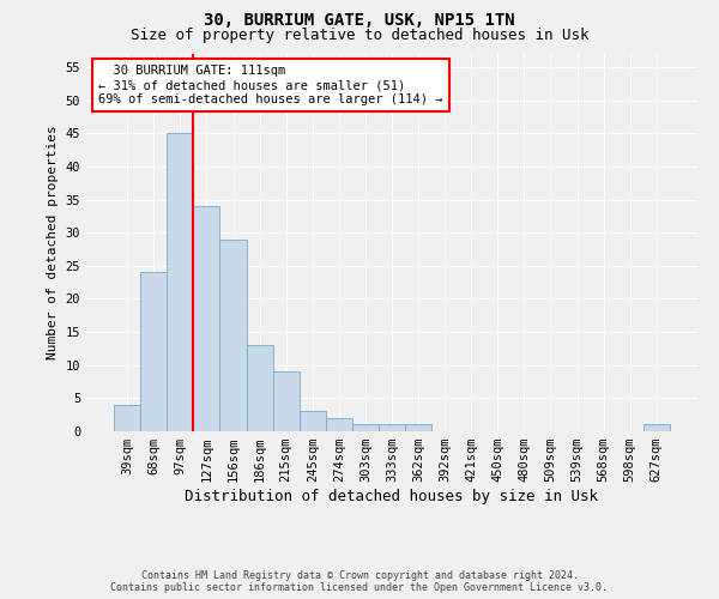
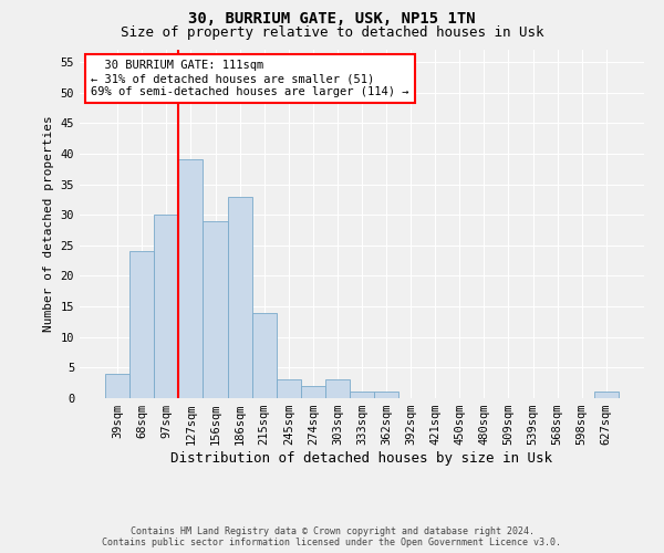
97sqm: 45 -> 30
127sqm: 34 -> 39
186sqm: 13 -> 33
215sqm: 9 -> 14
303sqm: 1 -> 3
